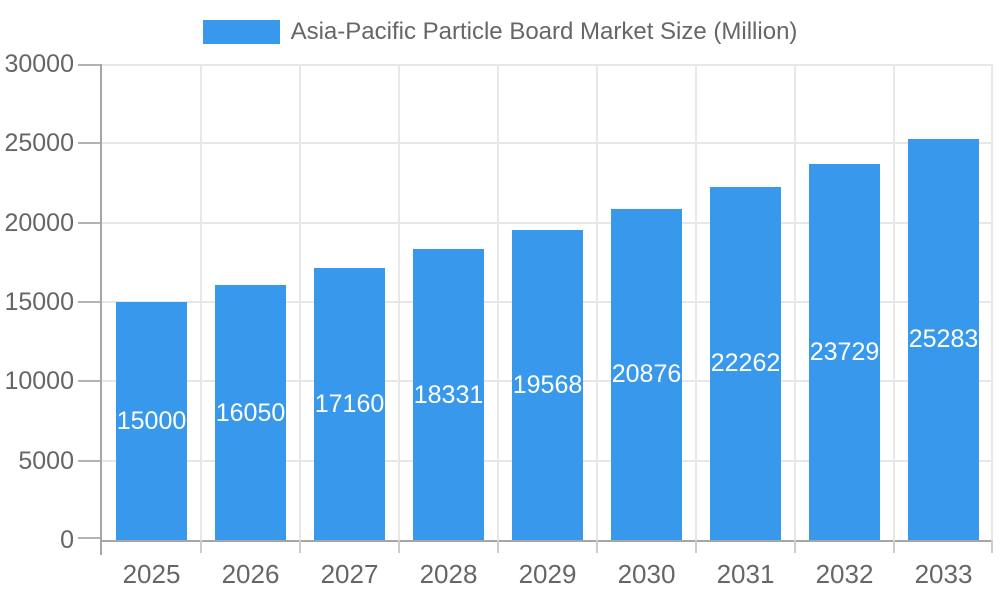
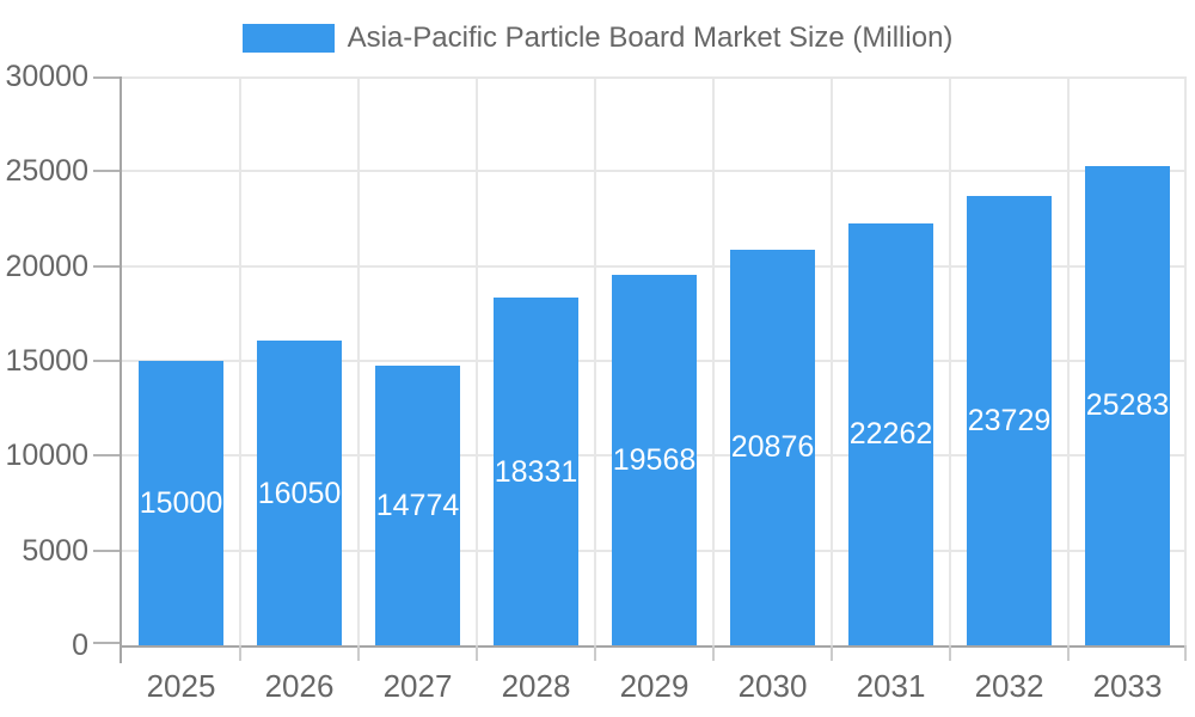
2027: 17160 -> 14774
